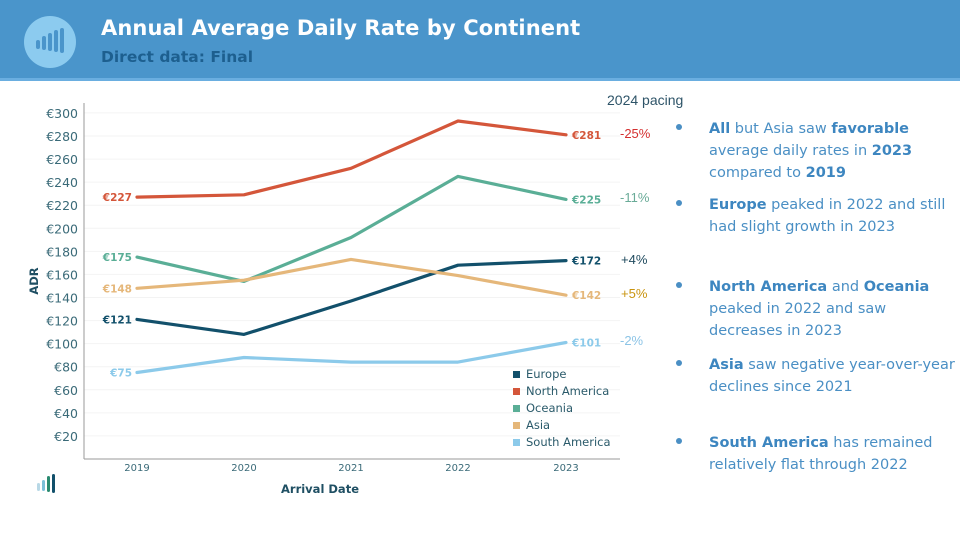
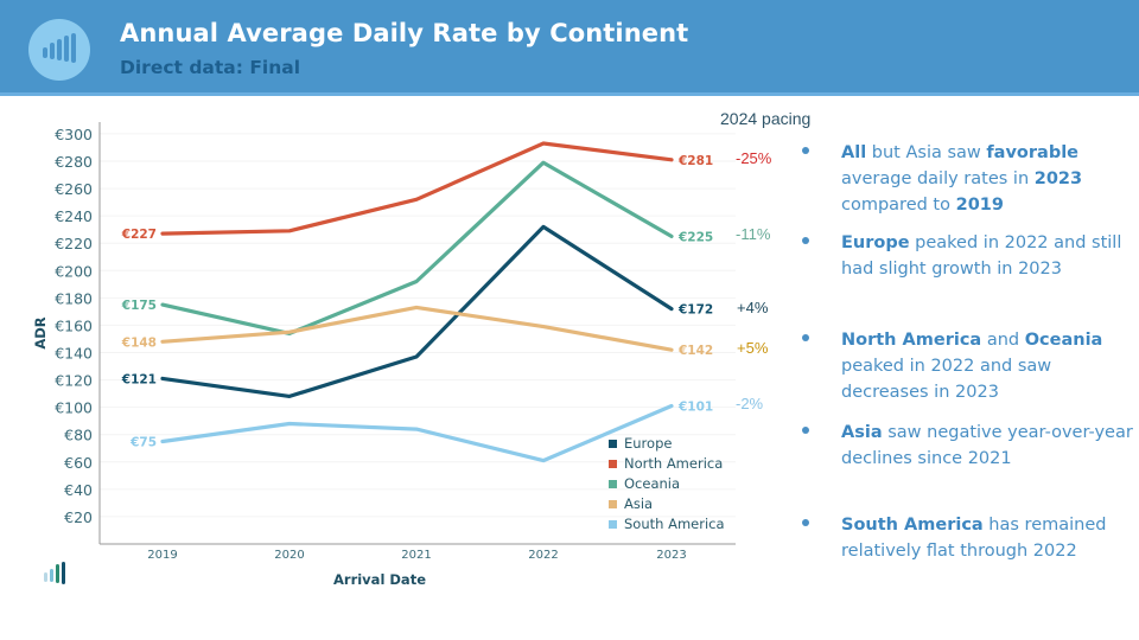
Europe/2022: €168 -> €232
Oceania/2022: €245 -> €279
South America/2022: €84 -> €61
